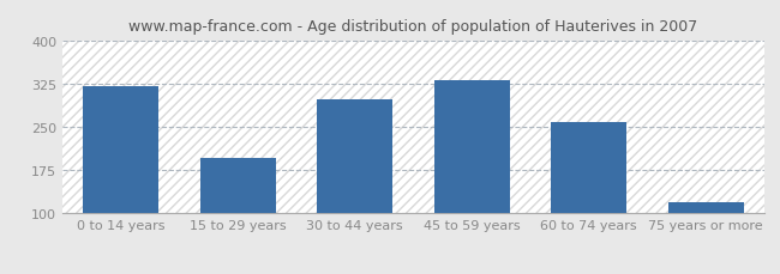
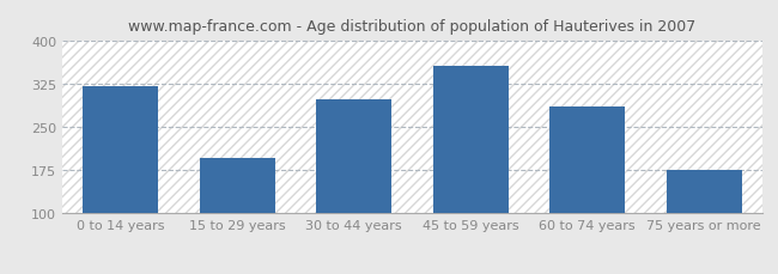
45 to 59 years: 330 -> 355
60 to 74 years: 258 -> 285
75 years or more: 120 -> 175
